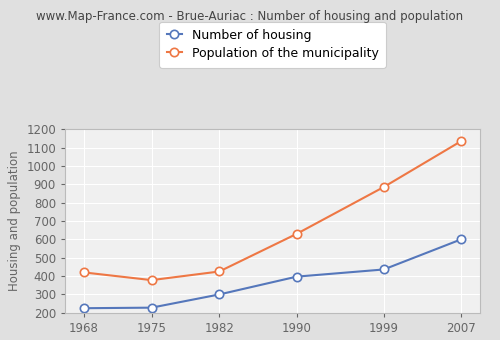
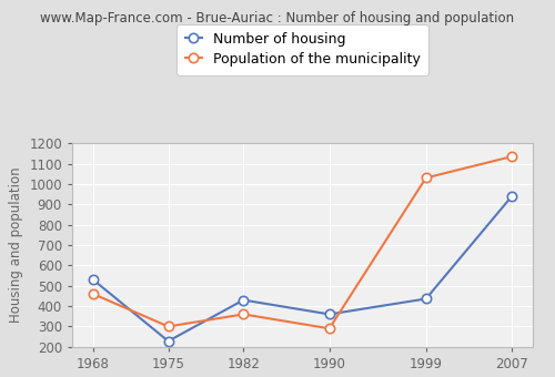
Number of housing/1968: 220 -> 530
Population of the municipality/1968: 420 -> 460
Population of the municipality/1975: 380 -> 300
Number of housing/1982: 300 -> 430
Population of the municipality/1982: 420 -> 360
Number of housing/1990: 400 -> 360
Population of the municipality/1990: 630 -> 290
Population of the municipality/1999: 880 -> 1030
Number of housing/2007: 600 -> 940
